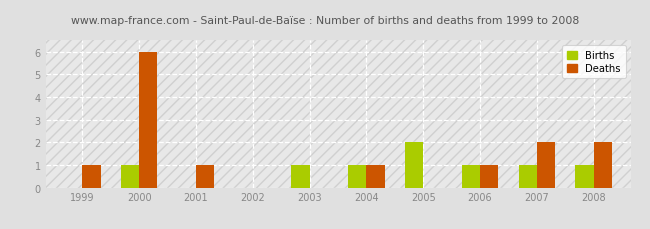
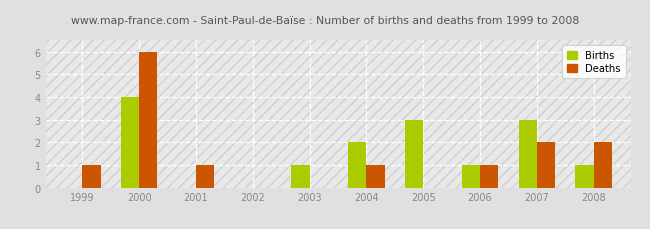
Births/2000: 1 -> 4
Births/2004: 1 -> 2
Births/2005: 2 -> 3
Births/2007: 1 -> 3
